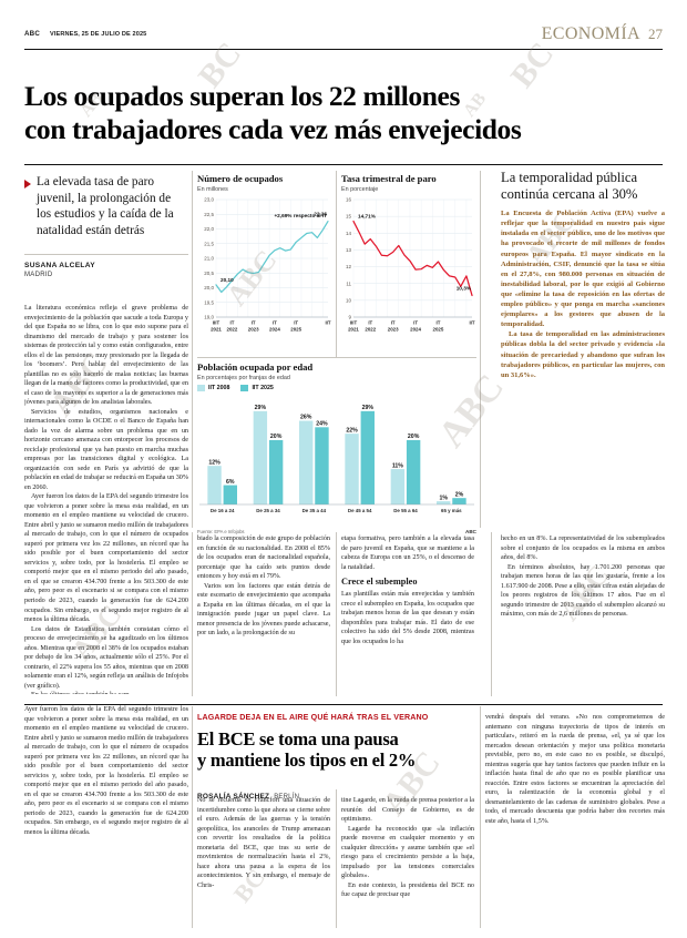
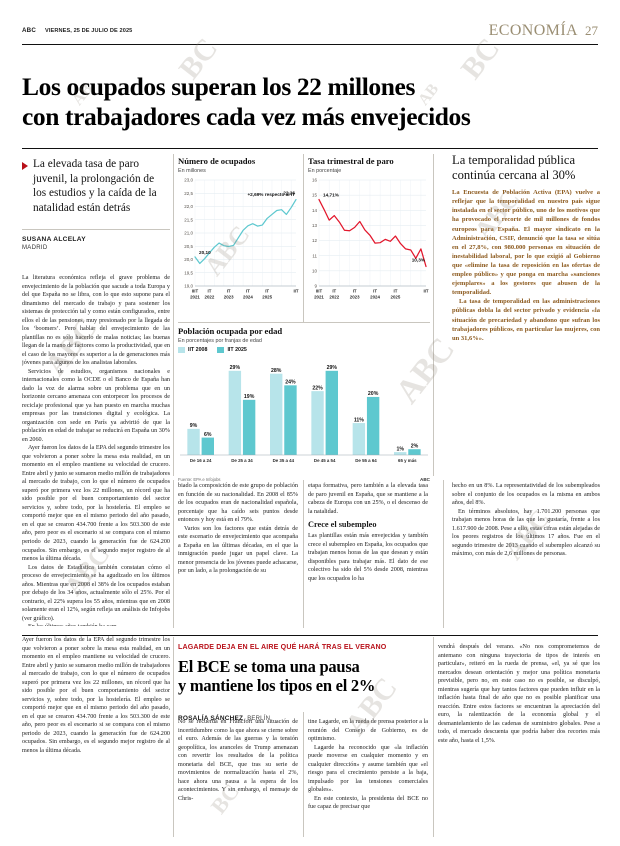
Población ocupada por edad/IIT 2008/De 16 a 24: 12% -> 9%
Población ocupada por edad/IIT 2025/De 25 a 34: 20% -> 19%
Población ocupada por edad/IIT 2008/De 35 a 44: 26% -> 28%
